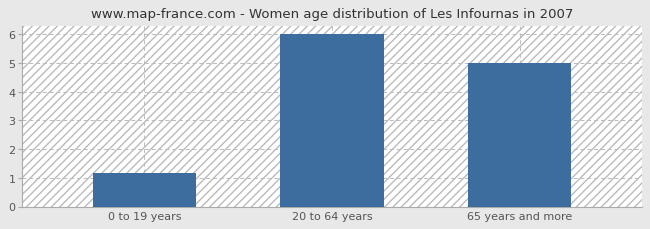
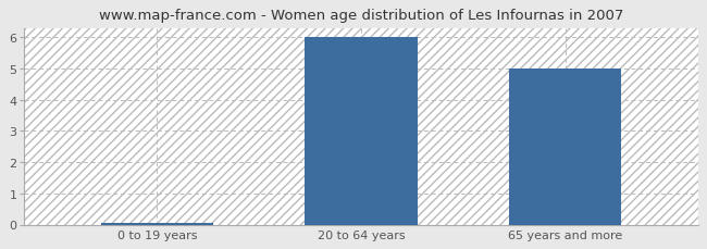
0 to 19 years: 1.15 -> 0.05
